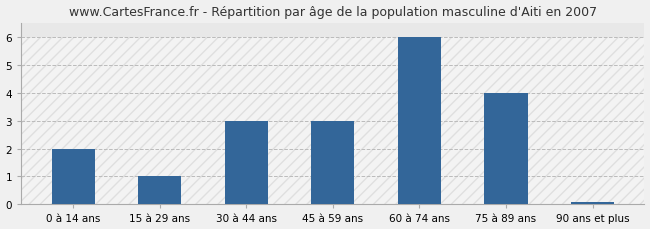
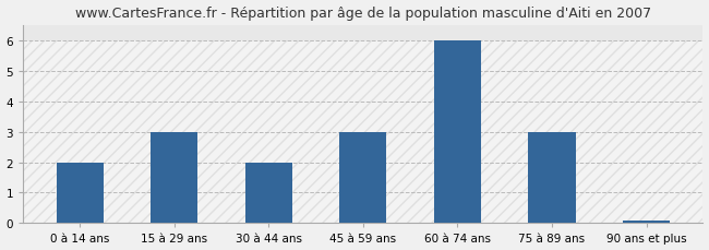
15 à 29 ans: 1.00 -> 3.00
30 à 44 ans: 3.00 -> 2.00
75 à 89 ans: 4.00 -> 3.00
